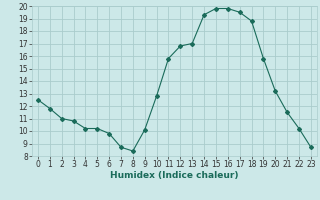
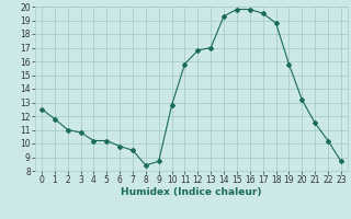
7: 8.7 -> 9.5
9: 10.1 -> 8.7
